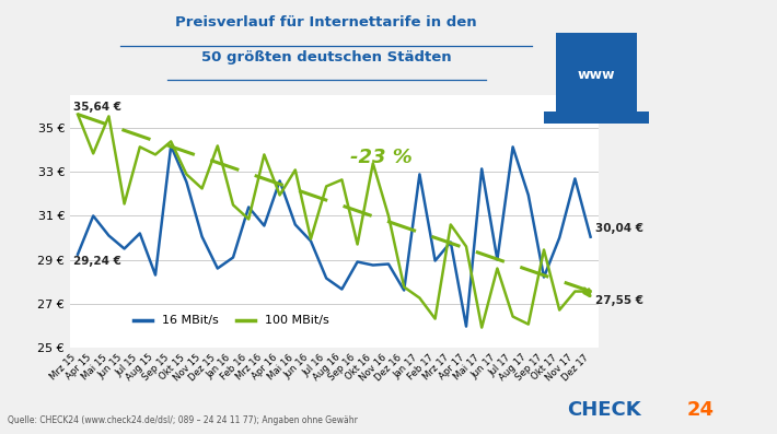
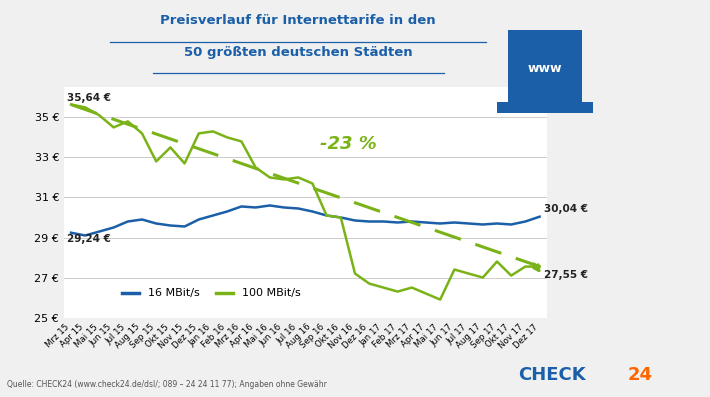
16 MBit/s/Apr 15: 31.00 € -> 29.10 €
100 MBit/s/Apr 15: 33.85 € -> 35.50 €
16 MBit/s/Mai 15: 30.10 € -> 29.30 €
100 MBit/s/Mai 15: 35.55 € -> 35.10 €
100 MBit/s/Jun 15: 31.55 € -> 34.50 €
16 MBit/s/Jul 15: 30.20 € -> 29.80 €
100 MBit/s/Jul 15: 34.15 € -> 34.80 €
16 MBit/s/Aug 15: 28.30 € -> 29.90 €
100 MBit/s/Aug 15: 33.80 € -> 34.20 €
16 MBit/s/Sep 15: 34.20 € -> 29.70 €
100 MBit/s/Sep 15: 34.40 € -> 32.80 €
16 MBit/s/Okt 15: 32.55 € -> 29.60 €
100 MBit/s/Okt 15: 32.90 € -> 33.50 €
16 MBit/s/Nov 15: 30.05 € -> 29.55 €
100 MBit/s/Nov 15: 32.25 € -> 32.70 €
16 MBit/s/Dez 15: 28.60 € -> 29.90 €
16 MBit/s/Jan 16: 29.10 € -> 30.10 €
100 MBit/s/Jan 16: 31.50 € -> 34.30 €
16 MBit/s/Feb 16: 31.40 € -> 30.30 €
100 MBit/s/Feb 16: 30.85 € -> 34.00 €
16 MBit/s/Apr 16: 32.60 € -> 30.50 €
100 MBit/s/Apr 16: 31.95 € -> 32.50 €
100 MBit/s/Mai 16: 33.10 € -> 32.00 €
16 MBit/s/Jun 16: 29.85 € -> 30.50 €
100 MBit/s/Jun 16: 29.95 € -> 31.90 €
16 MBit/s/Jul 16: 28.15 € -> 30.45 €
100 MBit/s/Jul 16: 32.35 € -> 32.00 €
16 MBit/s/Aug 16: 27.65 € -> 30.30 €
100 MBit/s/Aug 16: 32.65 € -> 31.70 €
16 MBit/s/Sep 16: 28.90 € -> 30.10 €
100 MBit/s/Sep 16: 29.70 € -> 30.10 €
16 MBit/s/Okt 16: 28.75 € -> 30.00 €
100 MBit/s/Okt 16: 33.40 € -> 30.00 €
16 MBit/s/Nov 16: 28.80 € -> 29.85 €
100 MBit/s/Nov 16: 31.00 € -> 27.20 €
16 MBit/s/Dez 16: 27.60 € -> 29.80 €
100 MBit/s/Dez 16: 27.75 € -> 26.70 €
16 MBit/s/Jan 17: 32.90 € -> 29.80 €
100 MBit/s/Jan 17: 27.25 € -> 26.50 €
16 MBit/s/Feb 17: 28.95 € -> 29.75 €
100 MBit/s/Mrz 17: 30.60 € -> 26.50 €
16 MBit/s/Apr 17: 25.95 € -> 29.75 €
100 MBit/s/Apr 17: 29.60 € -> 26.20 €
16 MBit/s/Mai 17: 33.15 € -> 29.70 €
16 MBit/s/Jun 17: 29.00 € -> 29.75 €
100 MBit/s/Jun 17: 28.60 € -> 27.40 €
16 MBit/s/Jul 17: 34.15 € -> 29.70 €
100 MBit/s/Jul 17: 26.40 € -> 27.20 €
16 MBit/s/Aug 17: 31.95 € -> 29.65 €
100 MBit/s/Aug 17: 26.05 € -> 27.00 €
16 MBit/s/Sep 17: 28.20 € -> 29.70 €
100 MBit/s/Sep 17: 29.45 € -> 27.80 €
16 MBit/s/Okt 17: 30.00 € -> 29.65 €
100 MBit/s/Okt 17: 26.70 € -> 27.10 €
16 MBit/s/Nov 17: 32.70 € -> 29.80 €
